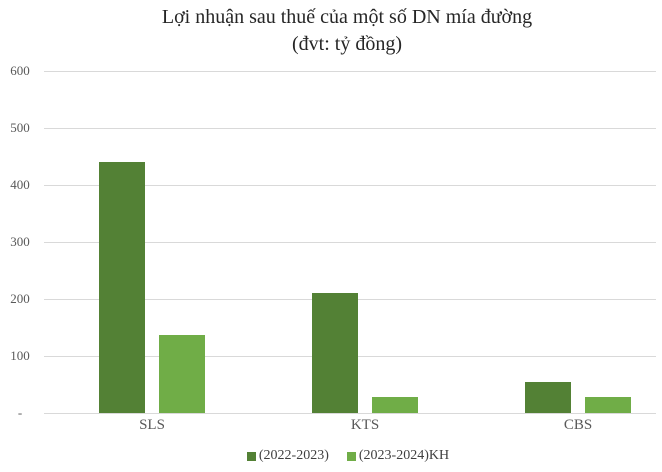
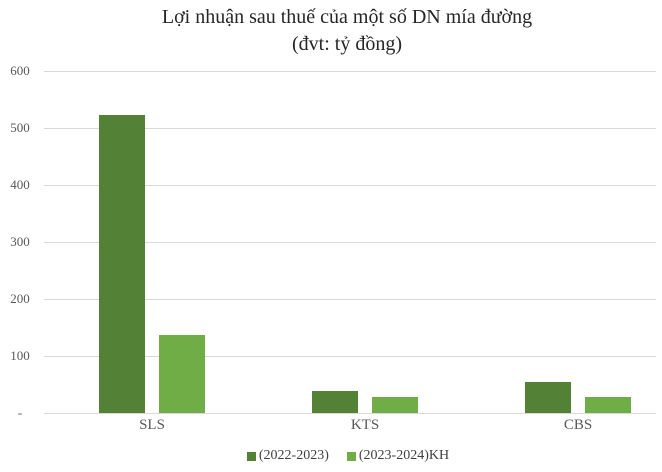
(2022-2023)/SLS: 440 -> 520
(2022-2023)/KTS: 210 -> 40
